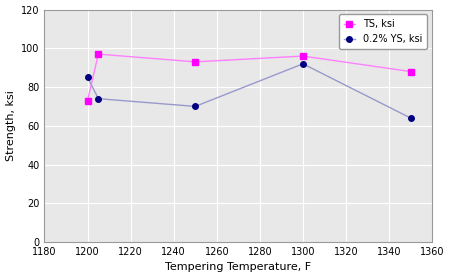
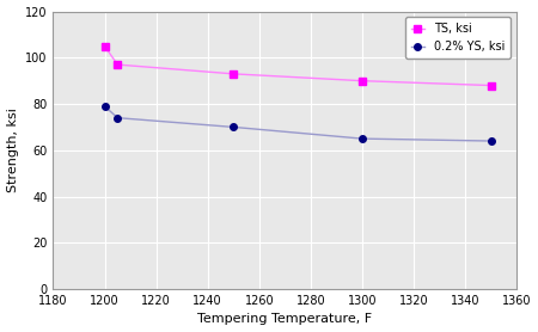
TS, ksi/1200: 73 -> 105
0.2% YS, ksi/1200: 85 -> 79
TS, ksi/1300: 96 -> 90
0.2% YS, ksi/1300: 92 -> 65
